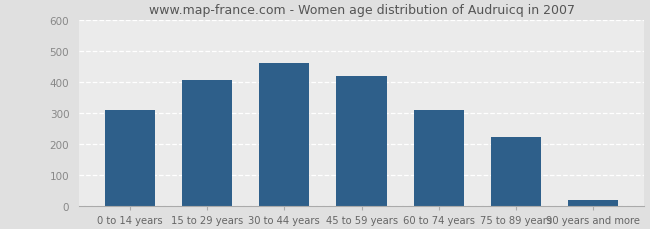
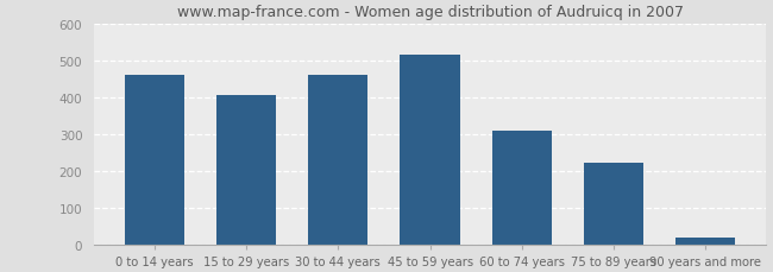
0 to 14 years: 310 -> 463
45 to 59 years: 420 -> 515
